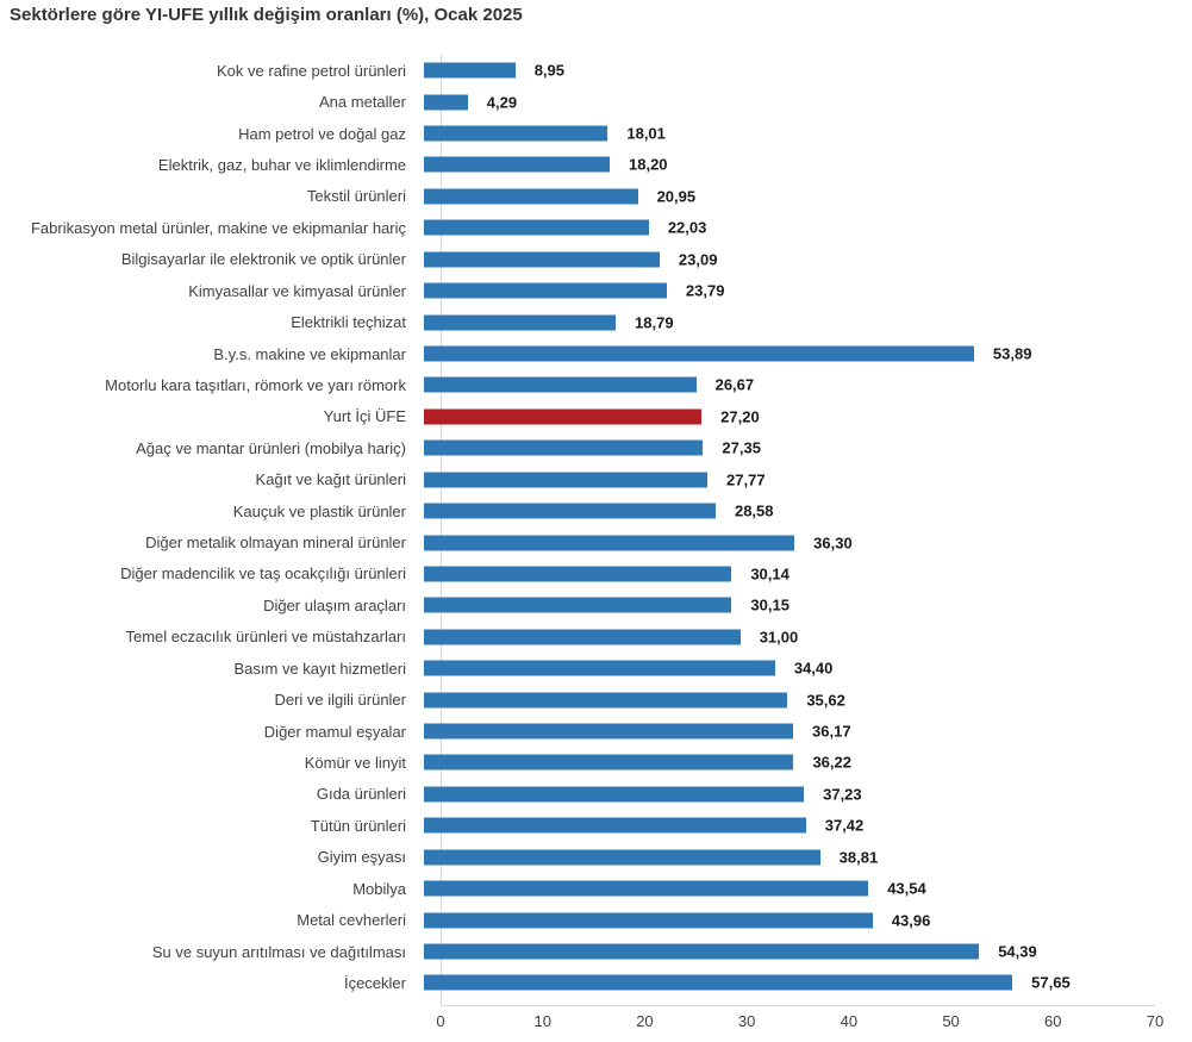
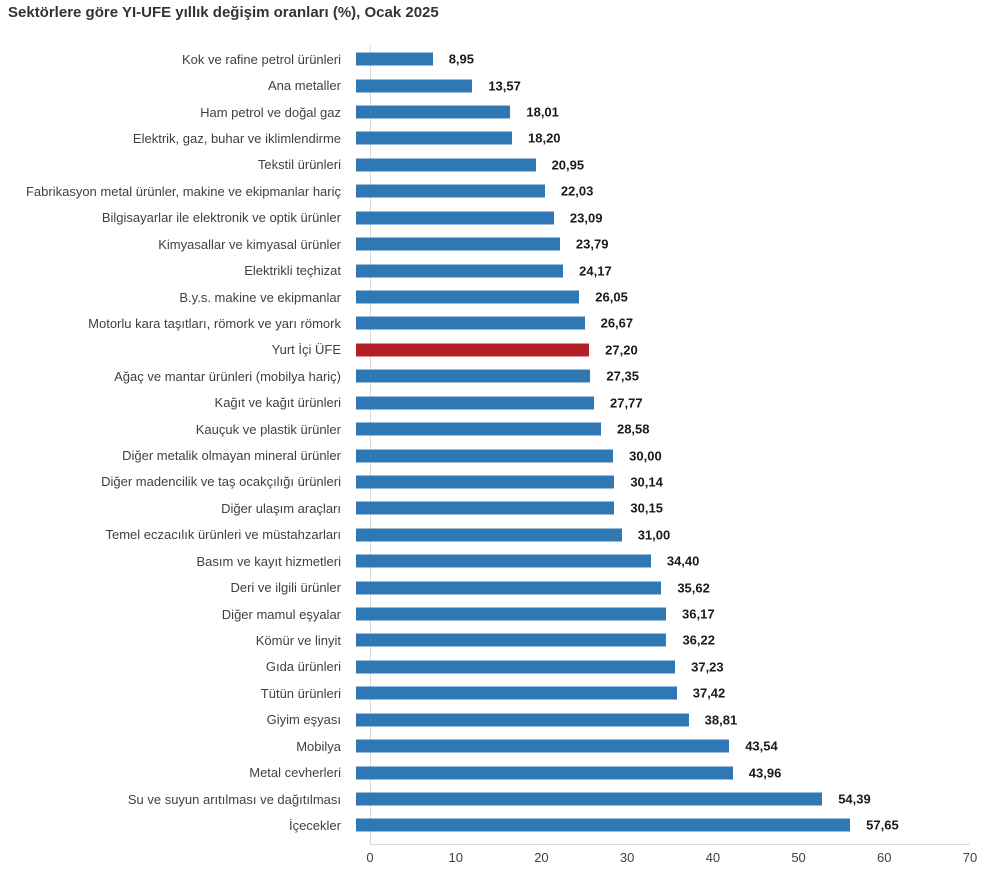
Ana metaller: 4,29 -> 13,57
Elektrikli teçhizat: 18,79 -> 24,17
B.y.s. makine ve ekipmanlar: 53,89 -> 26,05
Diğer metalik olmayan mineral ürünler: 36,30 -> 30,00
